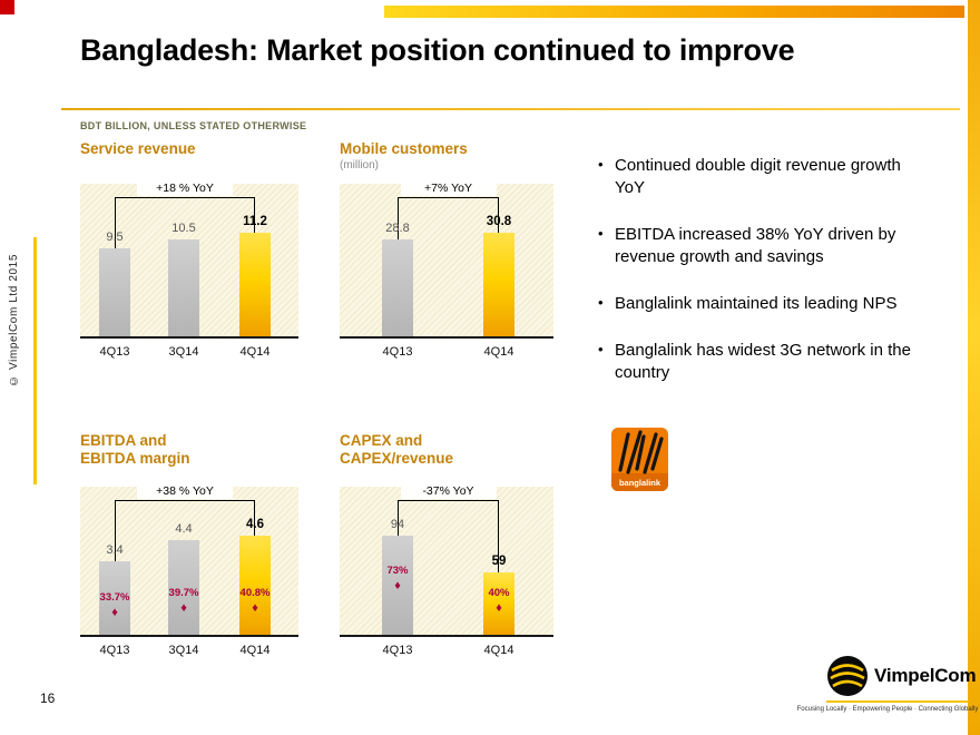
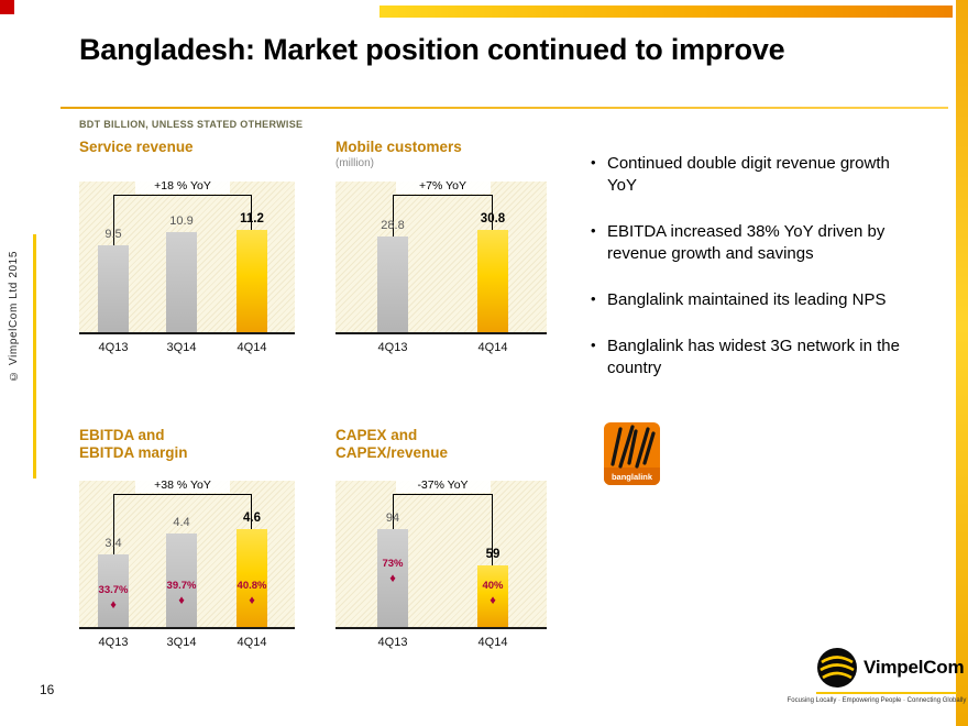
Service revenue/3Q14: 10.5 -> 10.9
